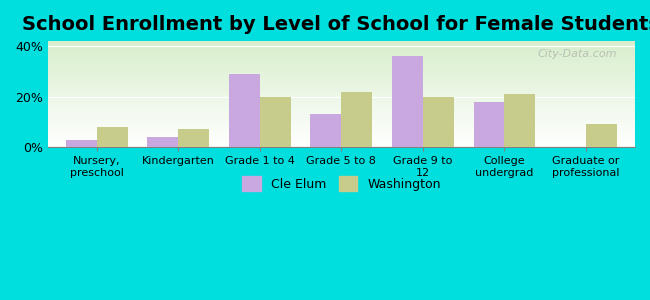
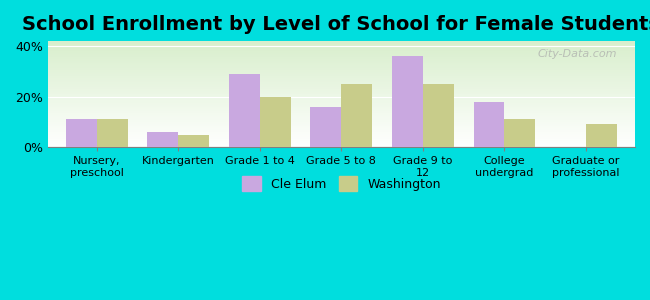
Cle Elum/Nursery, preschool: 3% -> 11%
Washington/Nursery, preschool: 8% -> 11%
Cle Elum/Kindergarten: 4% -> 6%
Washington/Kindergarten: 7% -> 5%
Cle Elum/Grade 5 to 8: 13% -> 16%
Washington/Grade 5 to 8: 22% -> 25%
Washington/Grade 9 to 12: 20% -> 25%
Washington/College undergrad: 21% -> 11%
